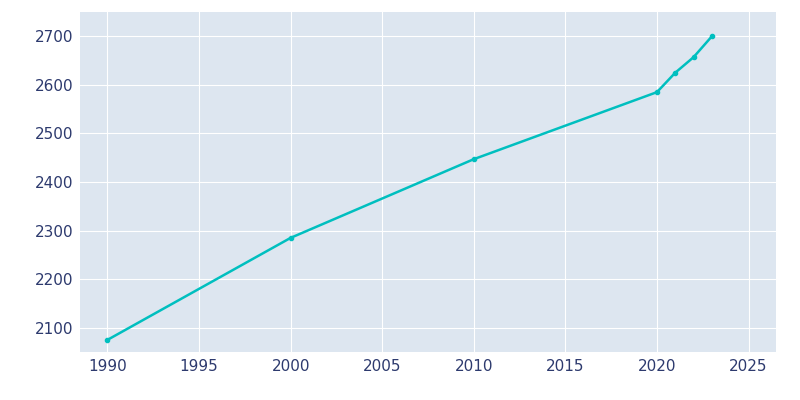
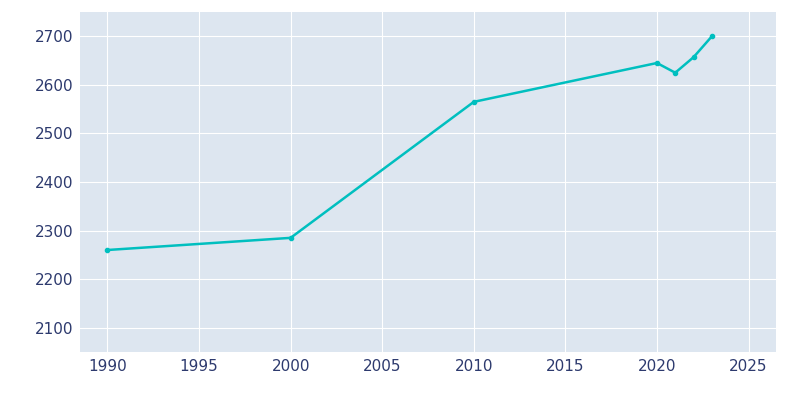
1990: 2075 -> 2260
2010: 2447 -> 2565
2020: 2585 -> 2645
